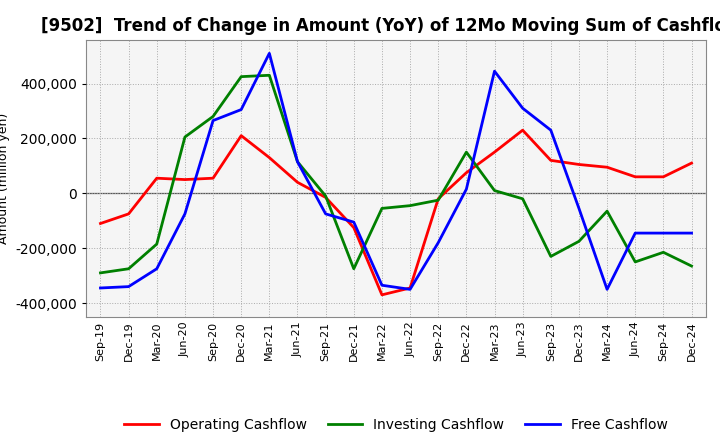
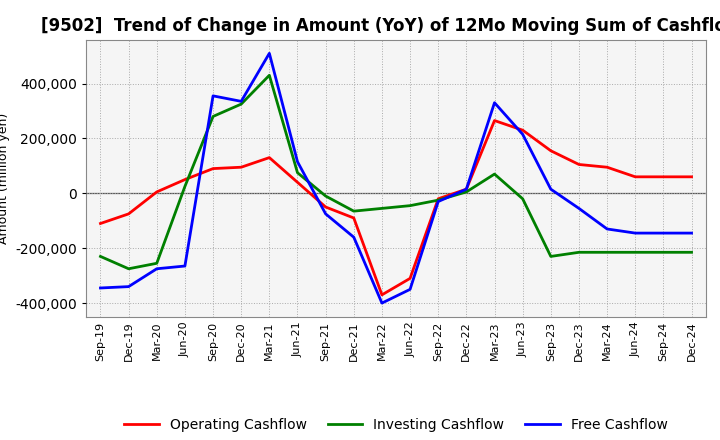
Investing Cashflow/Sep-19: -290,000 -> -230,000
Operating Cashflow/Mar-20: 55,000 -> 5,000
Investing Cashflow/Mar-20: -185,000 -> -255,000
Investing Cashflow/Jun-20: 205,000 -> 25,000
Free Cashflow/Jun-20: -75,000 -> -265,000
Operating Cashflow/Sep-20: 55,000 -> 90,000
Free Cashflow/Sep-20: 265,000 -> 355,000
Operating Cashflow/Dec-20: 210,000 -> 95,000
Investing Cashflow/Dec-20: 425,000 -> 325,000
Free Cashflow/Dec-20: 305,000 -> 335,000
Investing Cashflow/Jun-21: 115,000 -> 75,000
Operating Cashflow/Sep-21: -15,000 -> -50,000
Operating Cashflow/Dec-21: -125,000 -> -90,000
Investing Cashflow/Dec-21: -275,000 -> -65,000
Free Cashflow/Dec-21: -105,000 -> -160,000
Free Cashflow/Mar-22: -335,000 -> -400,000
Operating Cashflow/Jun-22: -345,000 -> -310,000
Free Cashflow/Sep-22: -180,000 -> -30,000
Operating Cashflow/Dec-22: 75,000 -> 15,000
Investing Cashflow/Dec-22: 150,000 -> 5,000
Operating Cashflow/Mar-23: 150,000 -> 265,000
Investing Cashflow/Mar-23: 10,000 -> 70,000
Free Cashflow/Mar-23: 445,000 -> 330,000
Free Cashflow/Jun-23: 310,000 -> 215,000
Operating Cashflow/Sep-23: 120,000 -> 155,000
Free Cashflow/Sep-23: 230,000 -> 15,000
Investing Cashflow/Dec-23: -175,000 -> -215,000
Investing Cashflow/Mar-24: -65,000 -> -215,000
Free Cashflow/Mar-24: -350,000 -> -130,000
Investing Cashflow/Jun-24: -250,000 -> -215,000
Operating Cashflow/Dec-24: 110,000 -> 60,000
Investing Cashflow/Dec-24: -265,000 -> -215,000
